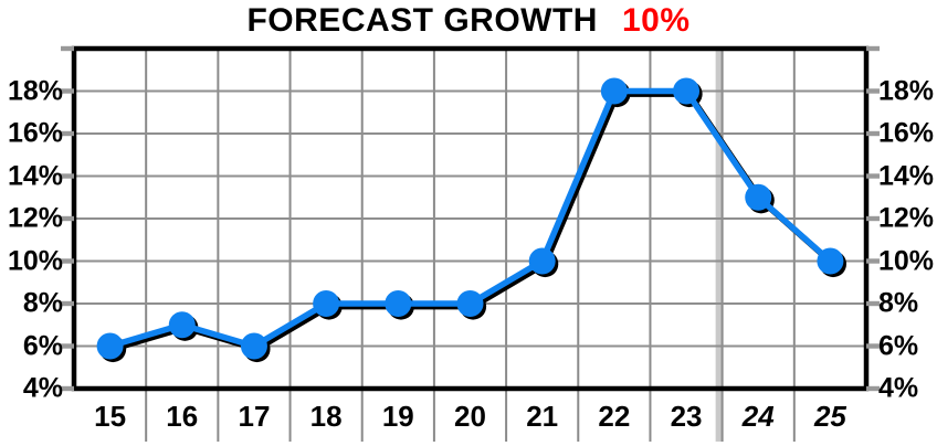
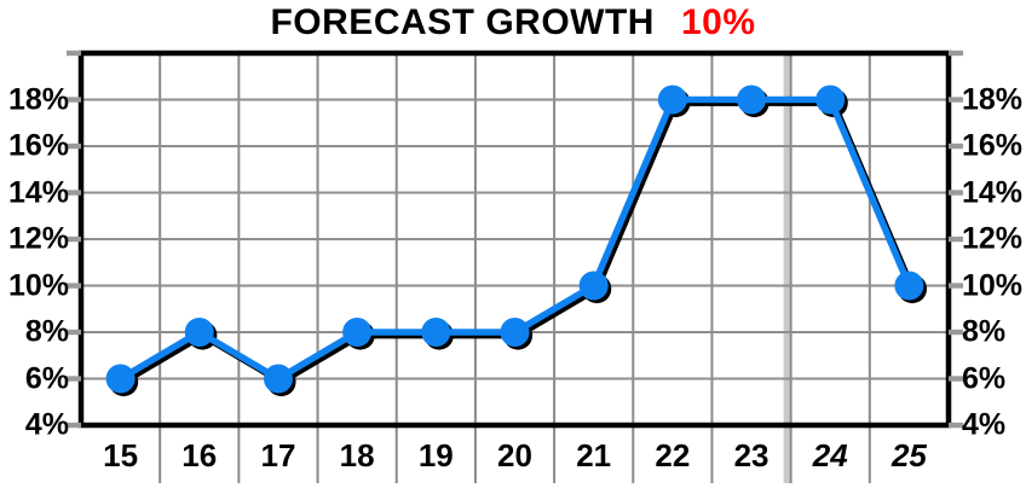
16: 7% -> 8%
24: 13% -> 18%
